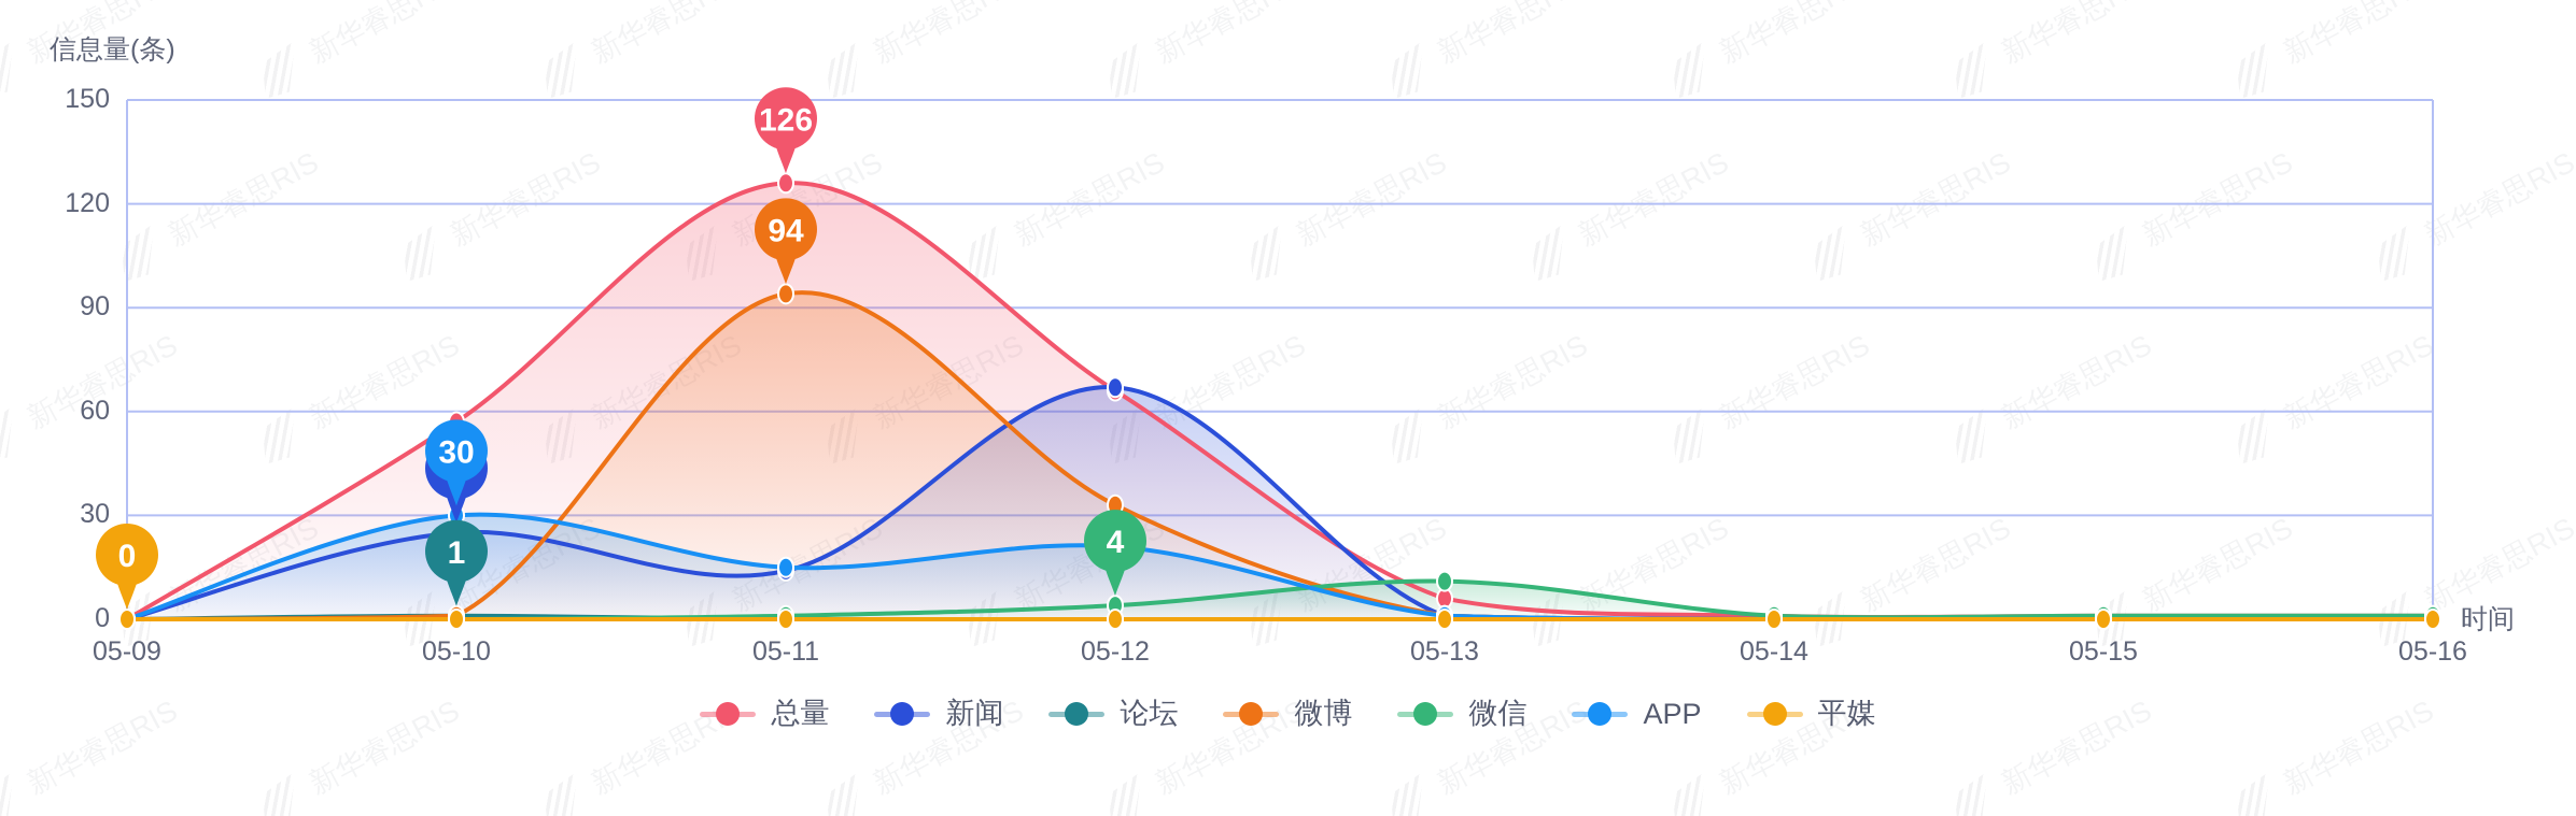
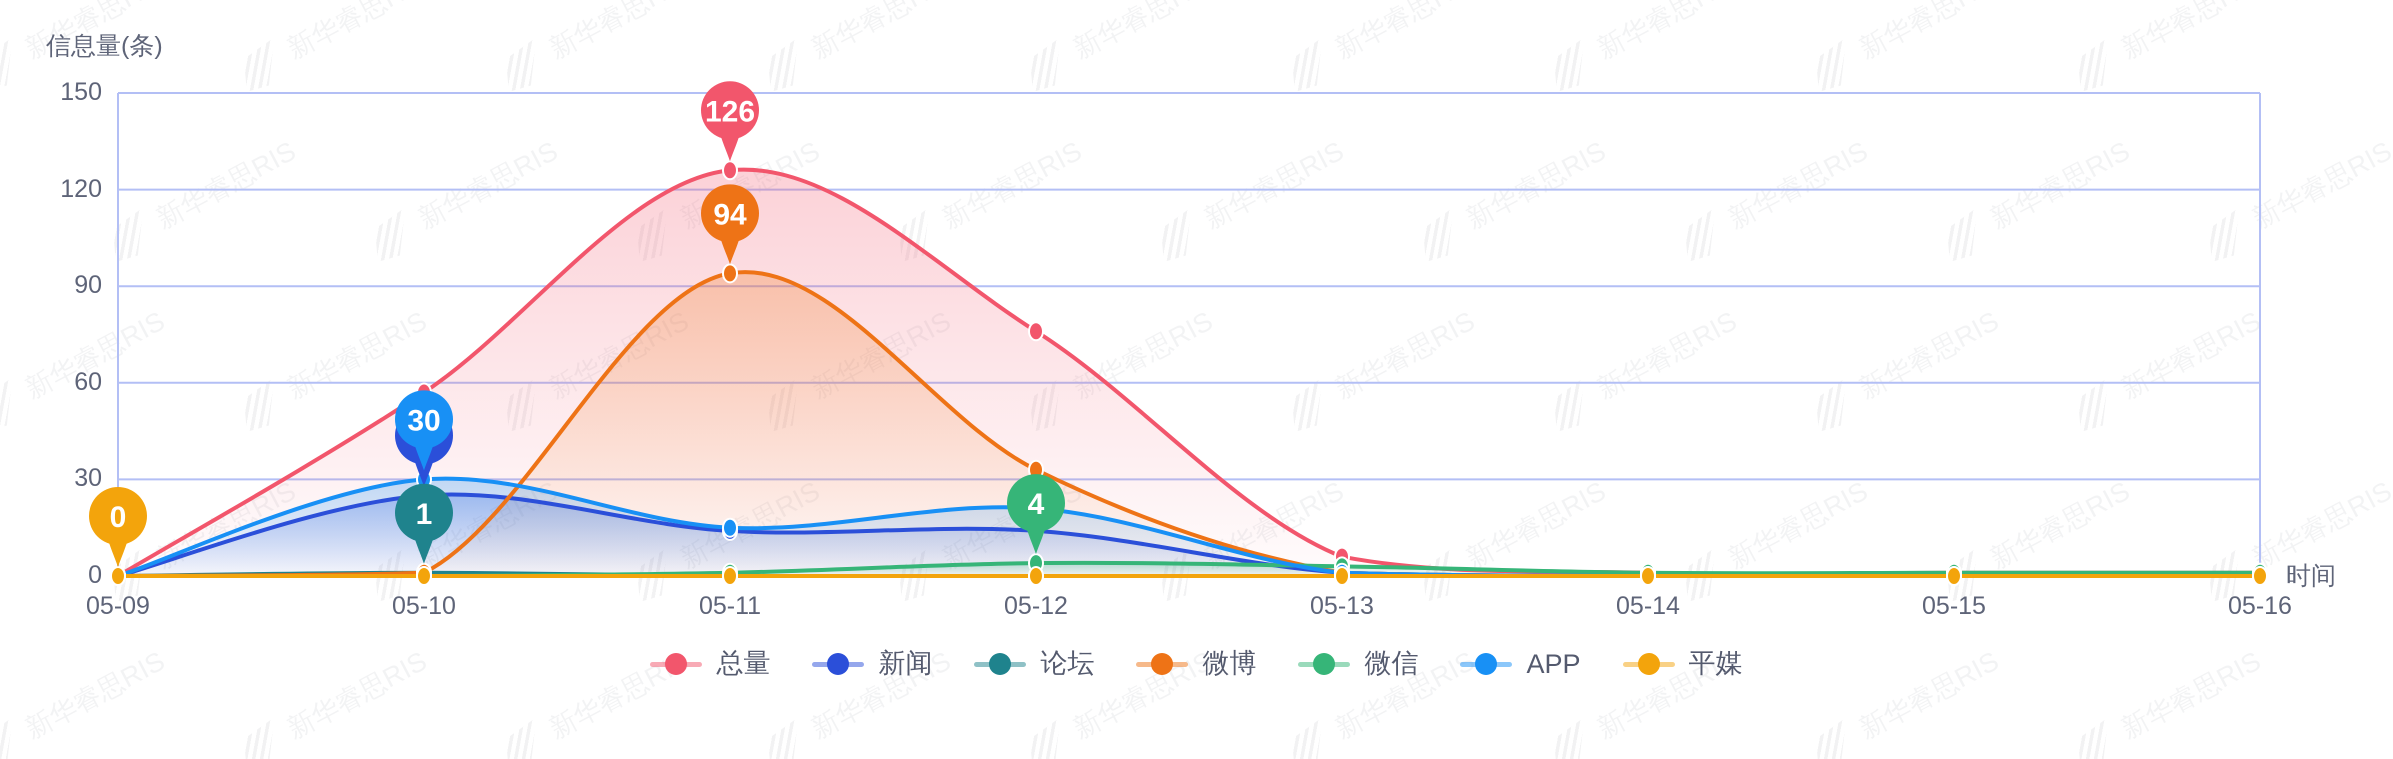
总量/05-12: 66 -> 76
新闻/05-12: 67 -> 14
微信/05-13: 11 -> 3
